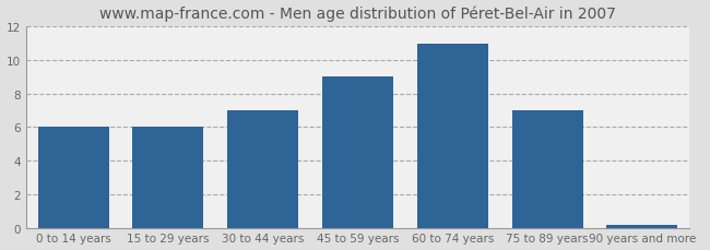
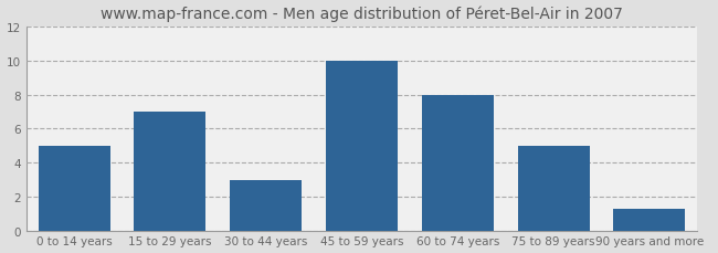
0 to 14 years: 6.0 -> 5.0
15 to 29 years: 6.0 -> 7.0
30 to 44 years: 7.0 -> 3.0
45 to 59 years: 9.0 -> 10.0
60 to 74 years: 11.0 -> 8.0
75 to 89 years: 7.0 -> 5.0
90 years and more: 0.2 -> 1.3
